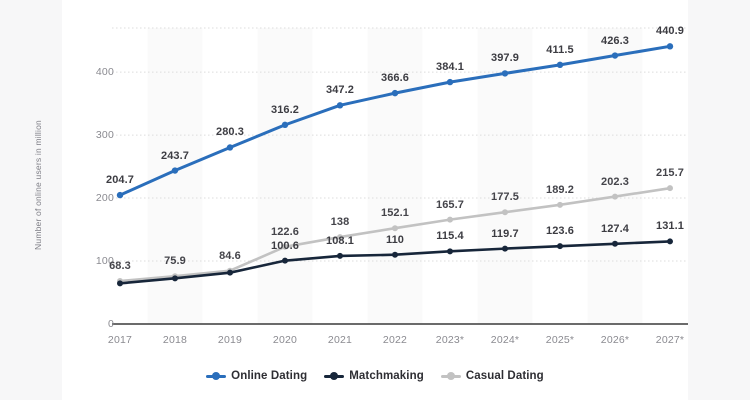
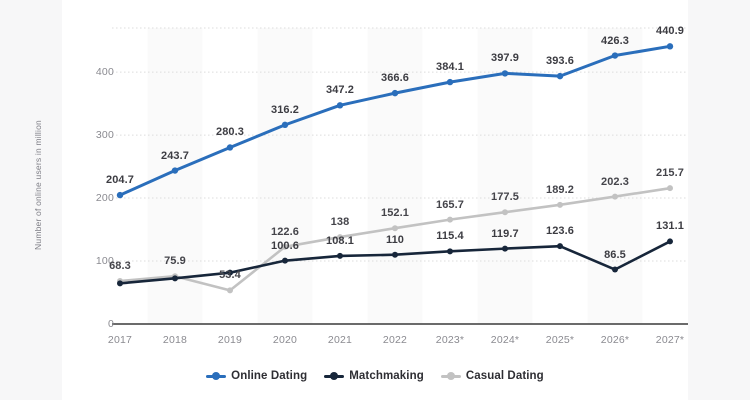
Casual Dating/2019: 84.6 -> 53.4
Online Dating/2025*: 411.5 -> 393.6
Matchmaking/2026*: 127.4 -> 86.5
